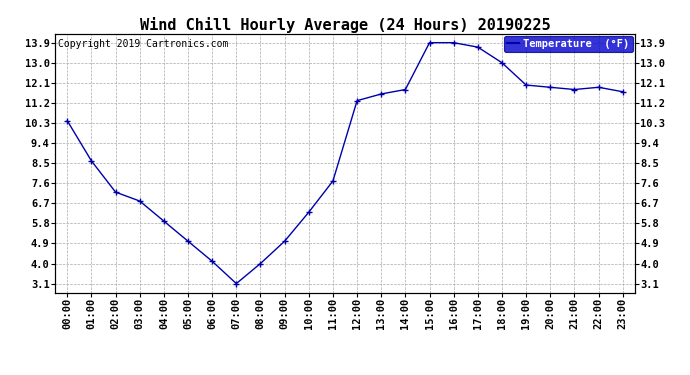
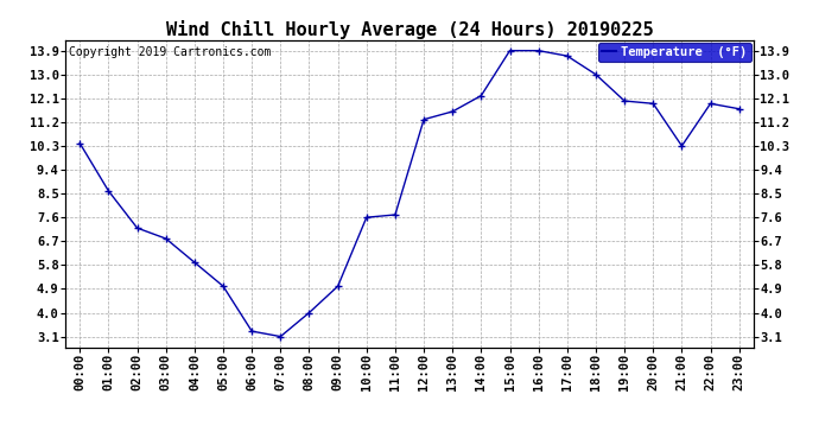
06:00: 4.1 -> 3.3
10:00: 6.3 -> 7.6
14:00: 11.8 -> 12.2
21:00: 11.8 -> 10.3
